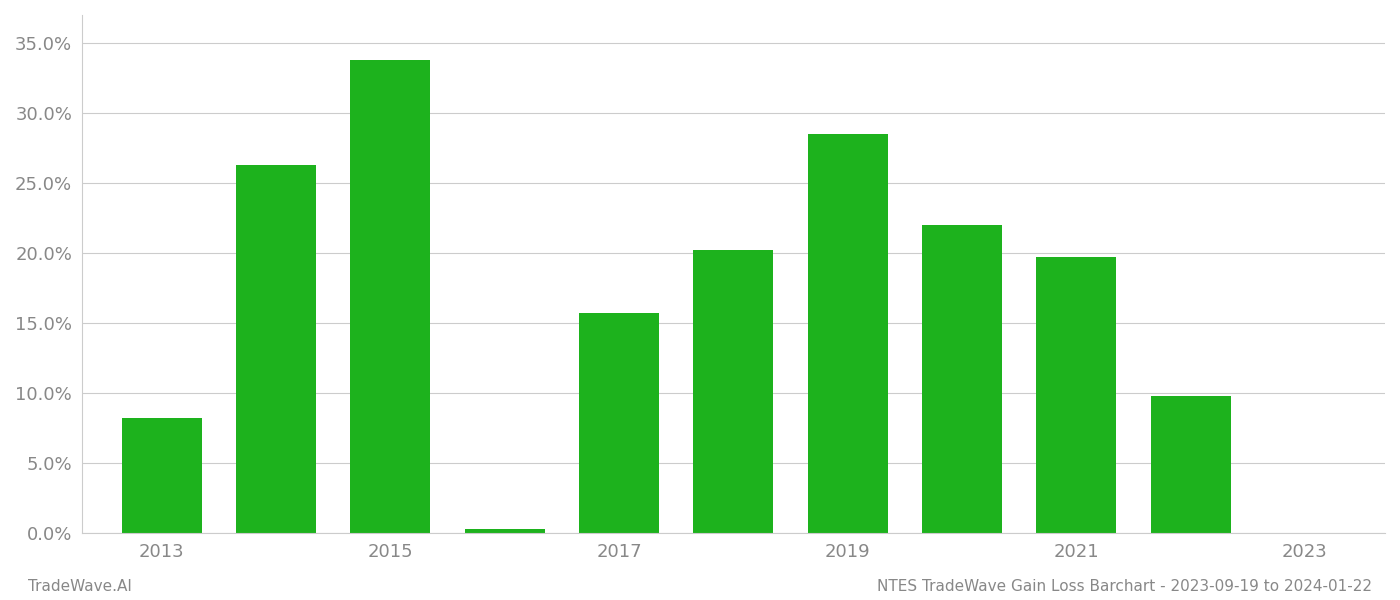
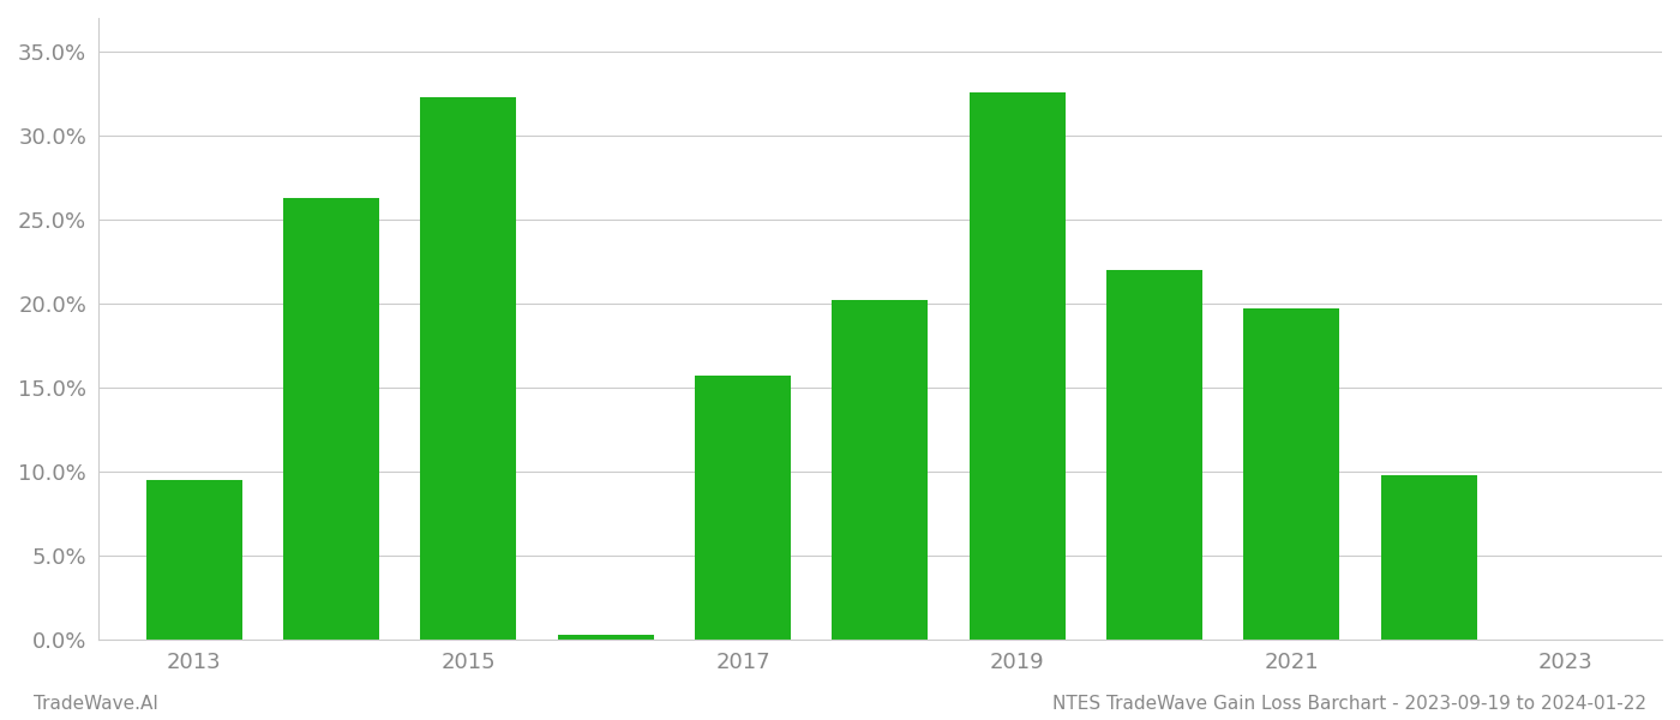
2013: 8.2% -> 9.5%
2015: 33.8% -> 32.3%
2019: 28.5% -> 32.6%
